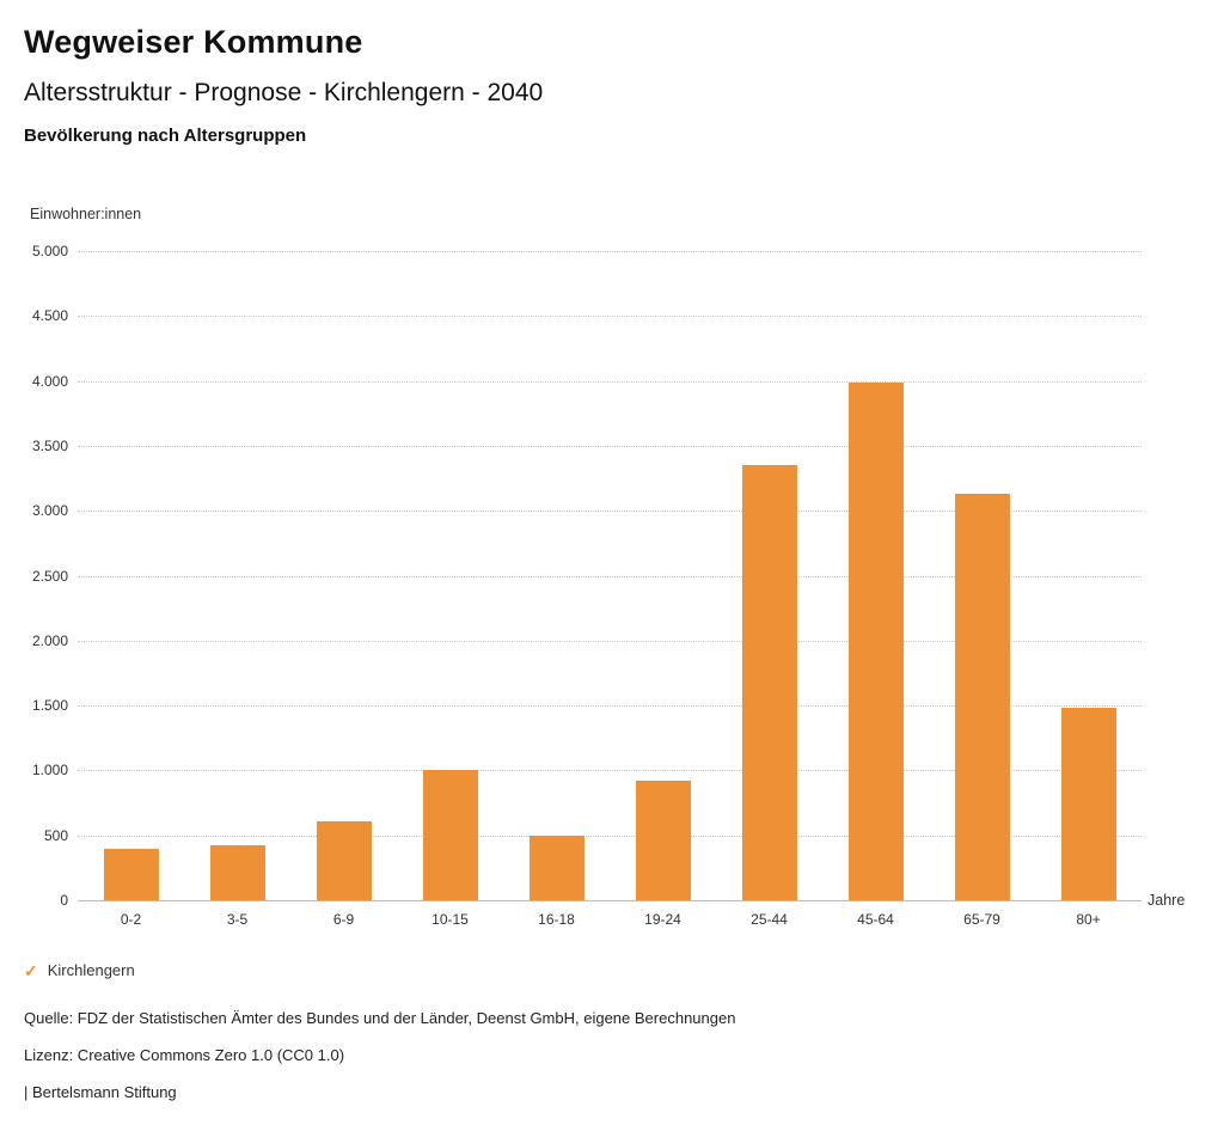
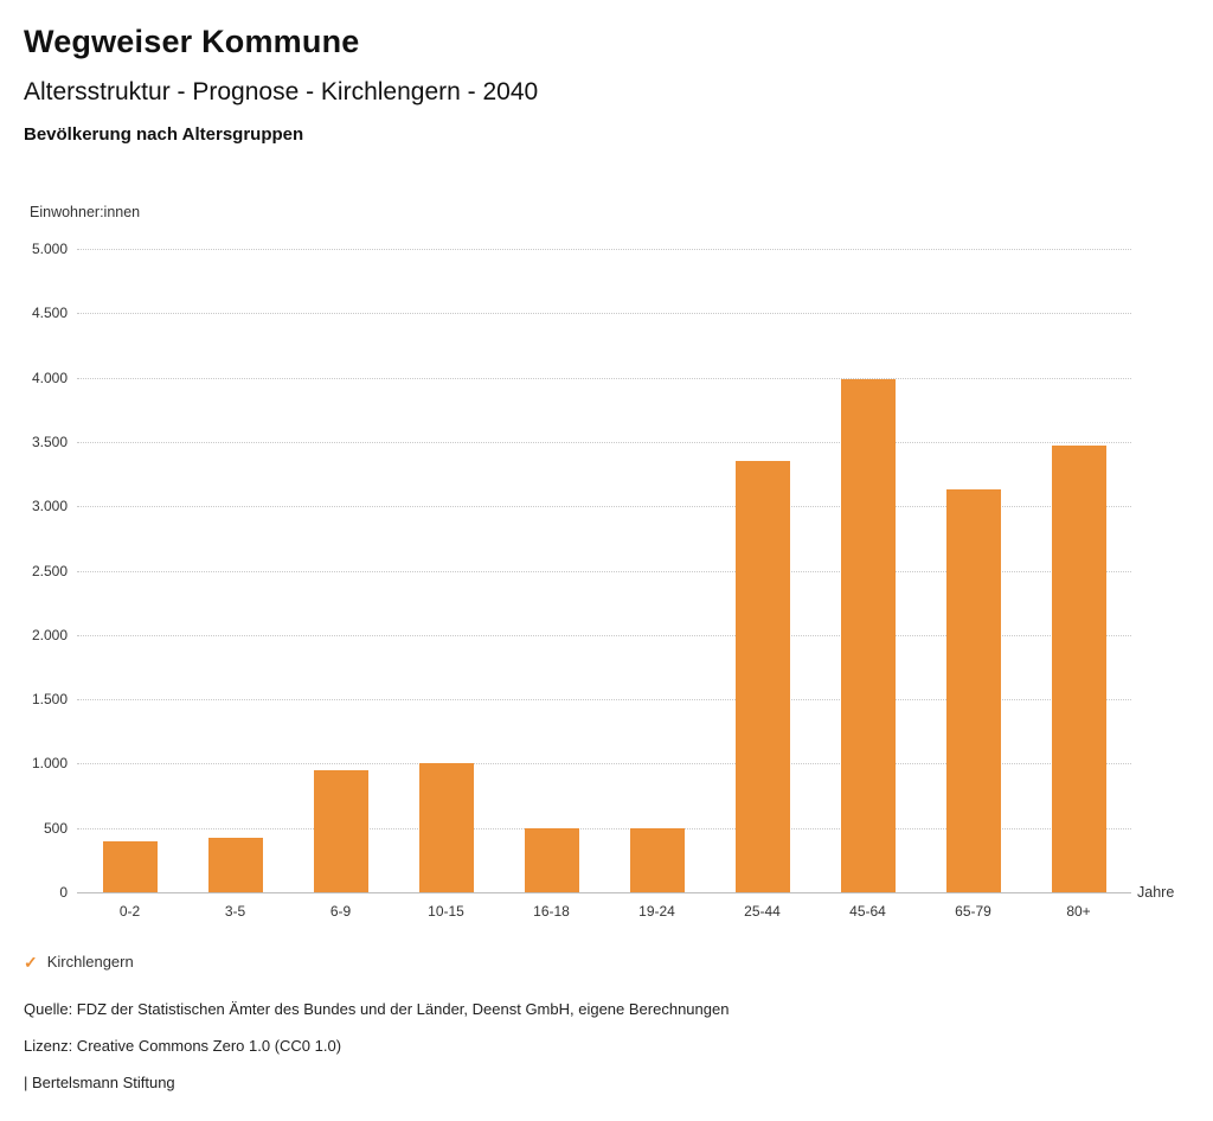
6-9: 610 -> 950
19-24: 920 -> 500
80+: 1480 -> 3470
